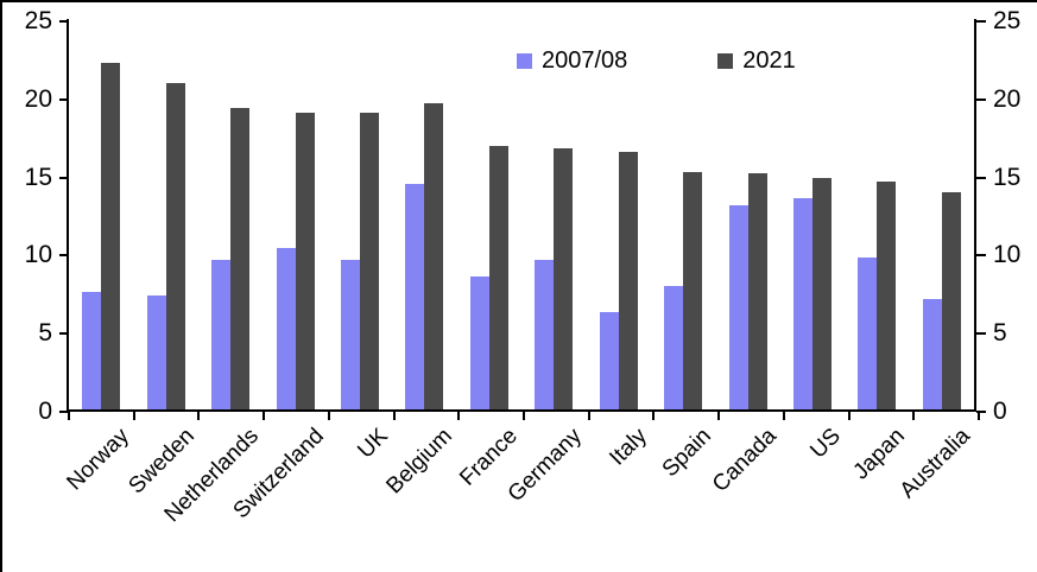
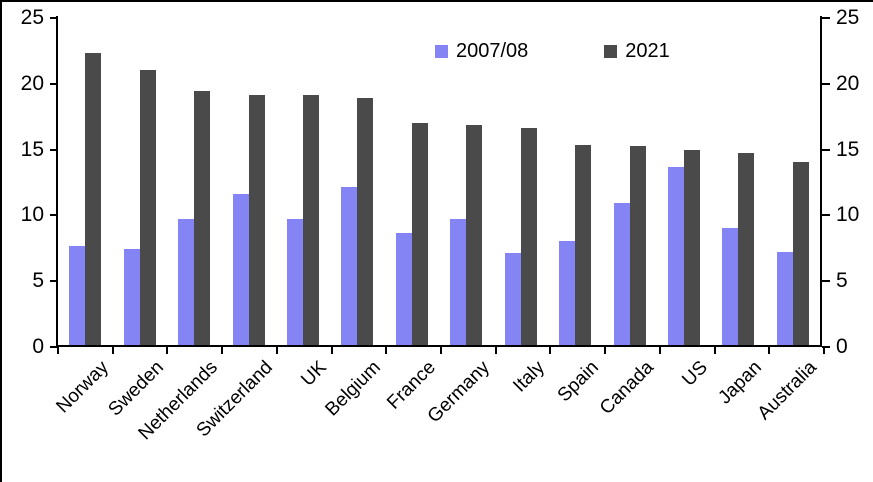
2007/08/Switzerland: 10.3 -> 11.5
2007/08/Belgium: 14.4 -> 12.0
2021/Belgium: 19.6 -> 18.8
2007/08/Italy: 6.2 -> 7.0
2007/08/Canada: 13.1 -> 10.8
2007/08/Japan: 9.7 -> 8.9
